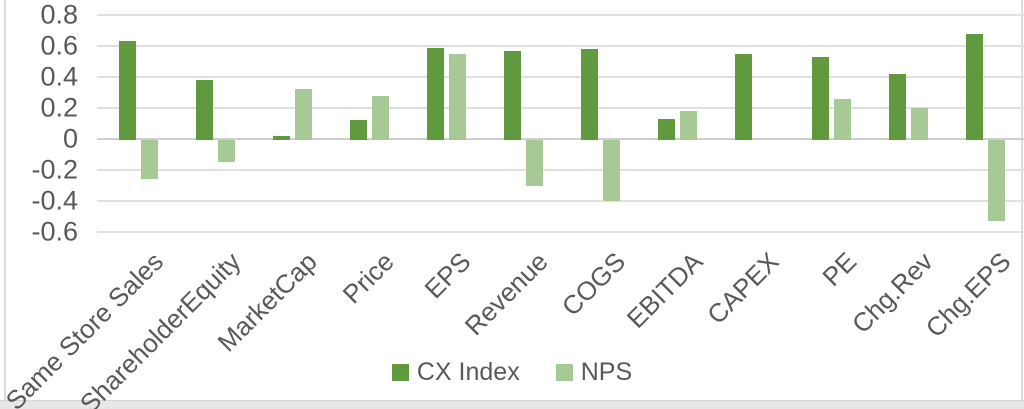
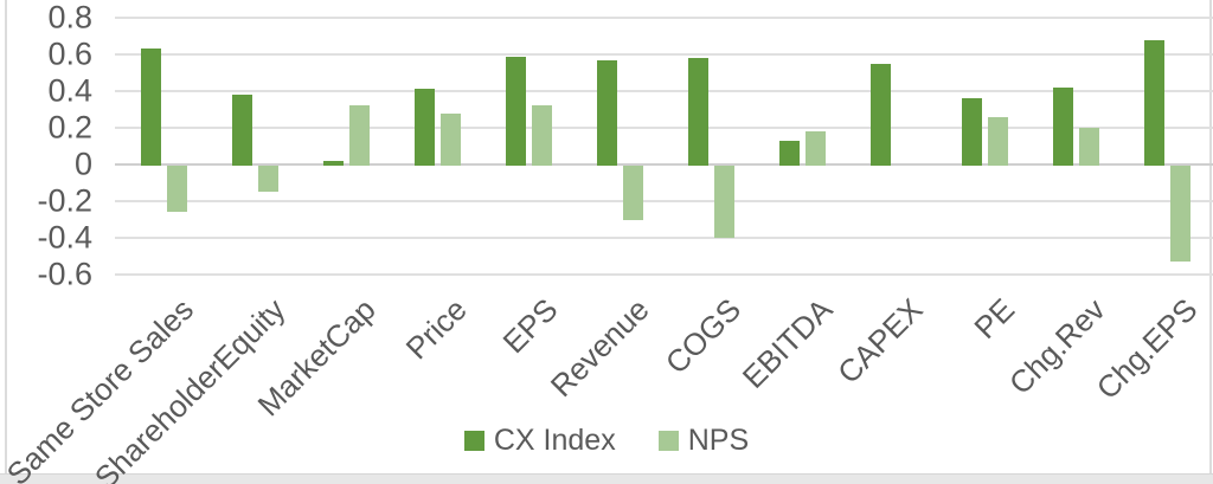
CX Index/Price: 0.12 -> 0.41
NPS/EPS: 0.55 -> 0.32
CX Index/PE: 0.53 -> 0.36
